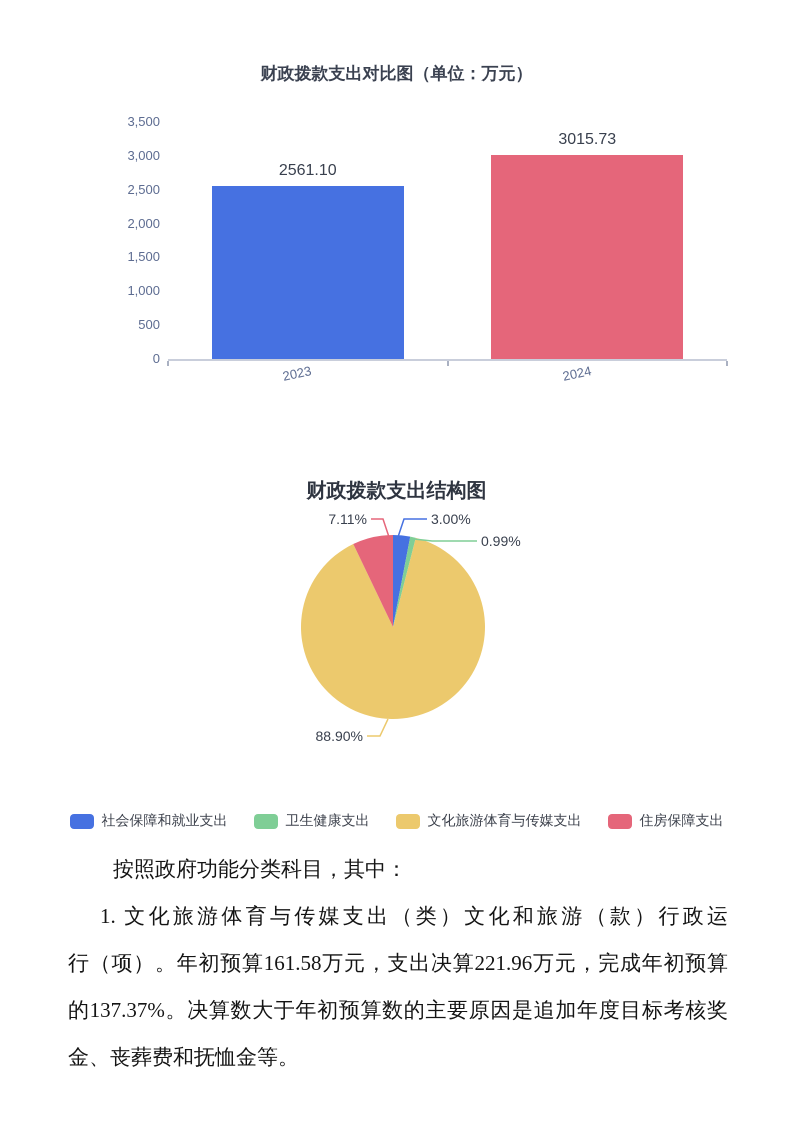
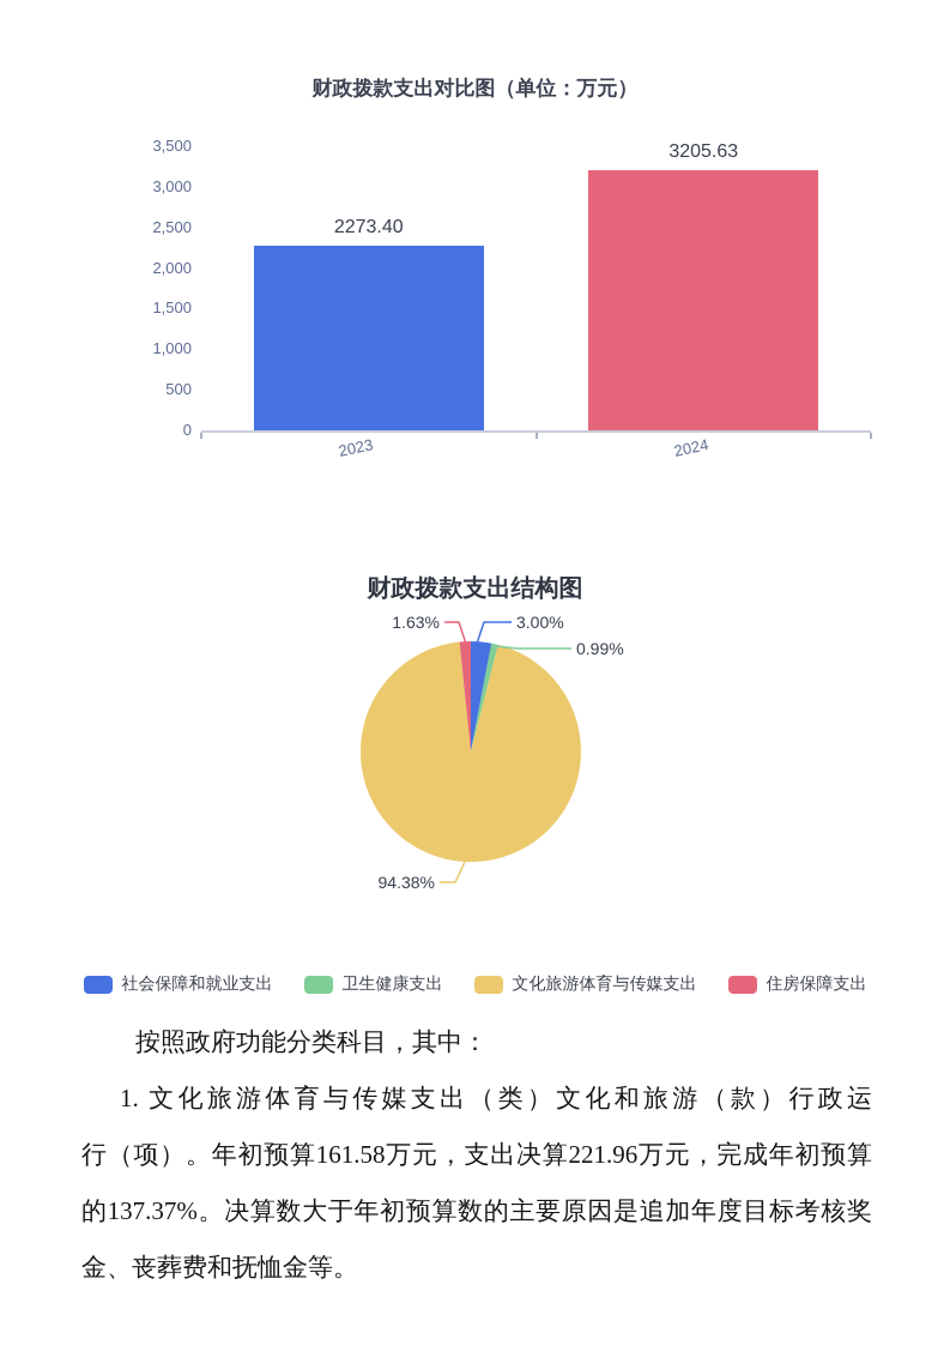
财政拨款支出对比图（单位：万元）/2023: 2561.10 -> 2273.40
财政拨款支出对比图（单位：万元）/2024: 3015.73 -> 3205.63
财政拨款支出结构图/文化旅游体育与传媒支出: 88.90% -> 94.38%
财政拨款支出结构图/住房保障支出: 7.11% -> 1.63%
